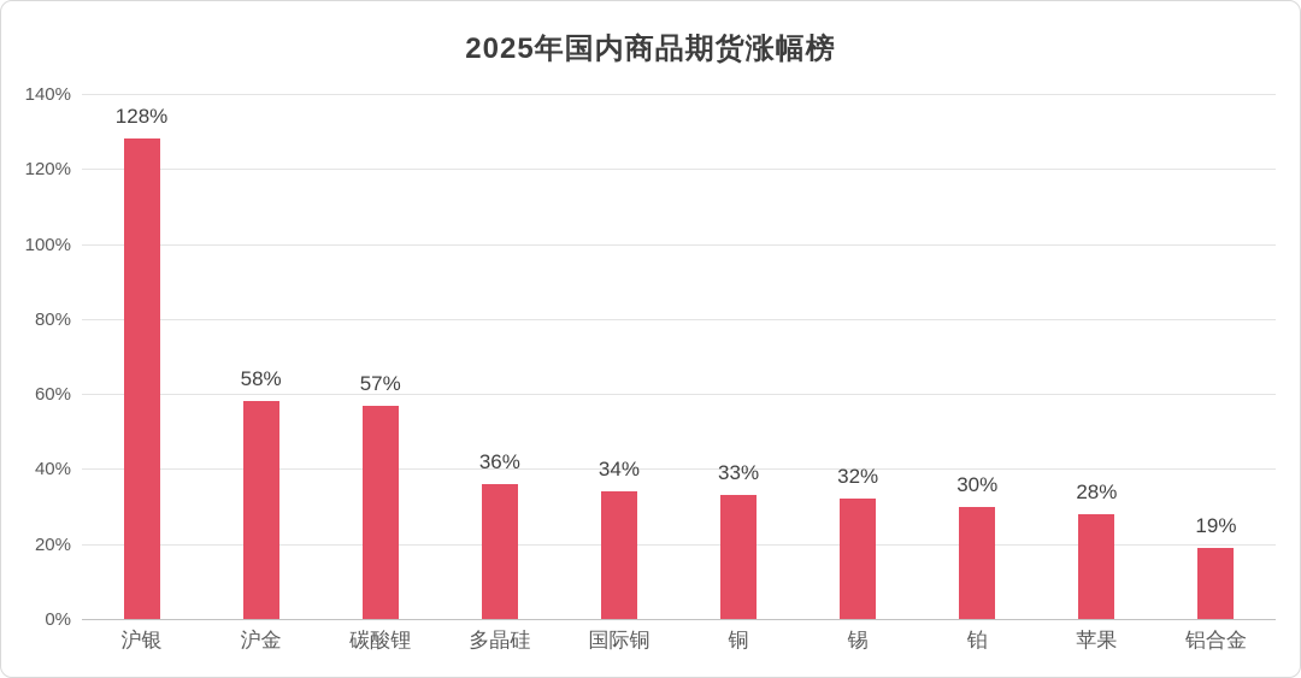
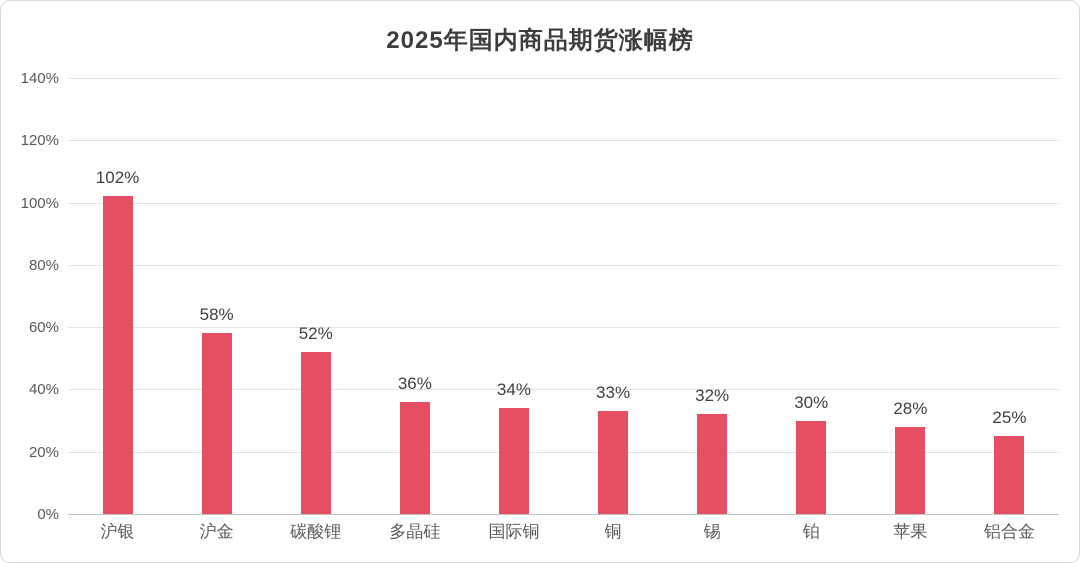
沪银: 128% -> 102%
碳酸锂: 57% -> 52%
铝合金: 19% -> 25%
